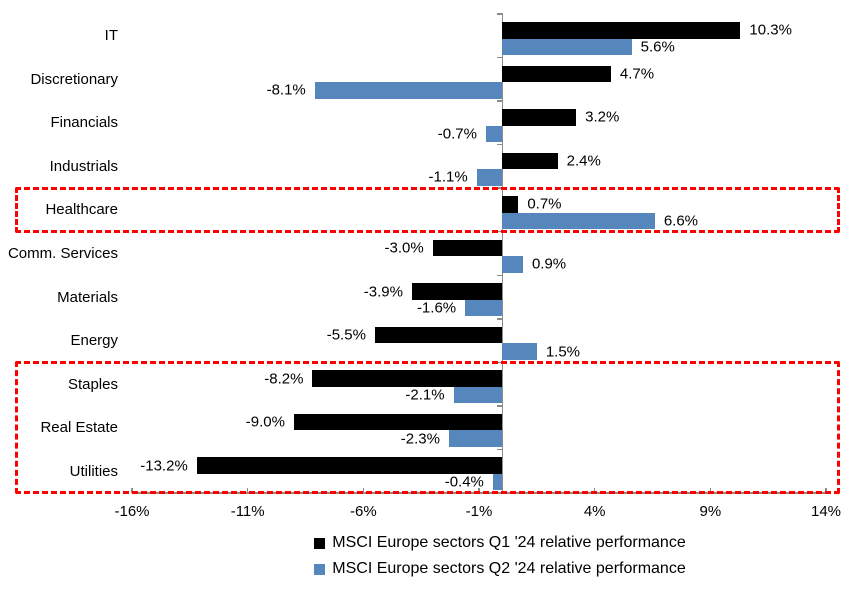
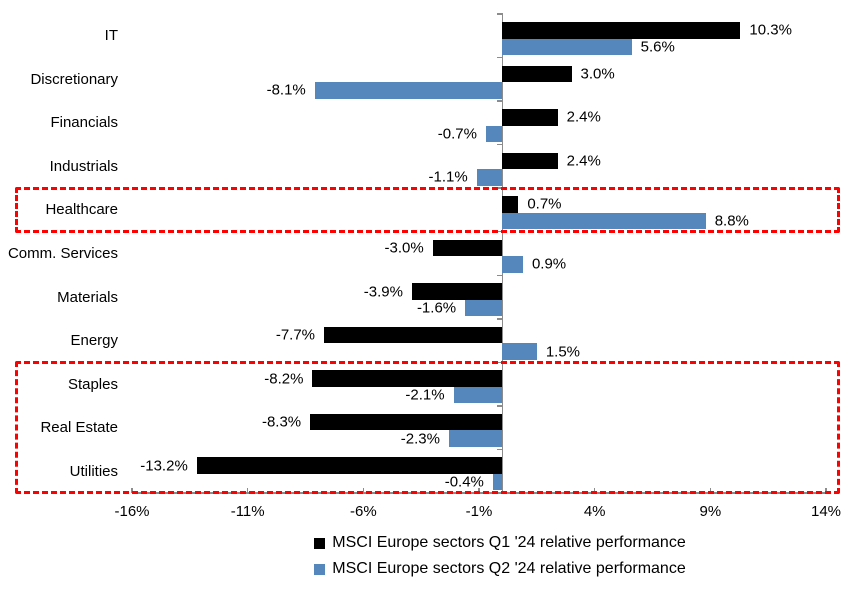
MSCI Europe sectors Q1 '24 relative performance/Discretionary: 4.7% -> 3.0%
MSCI Europe sectors Q1 '24 relative performance/Financials: 3.2% -> 2.4%
MSCI Europe sectors Q2 '24 relative performance/Healthcare: 6.6% -> 8.8%
MSCI Europe sectors Q1 '24 relative performance/Energy: -5.5% -> -7.7%
MSCI Europe sectors Q1 '24 relative performance/Real Estate: -9.0% -> -8.3%
